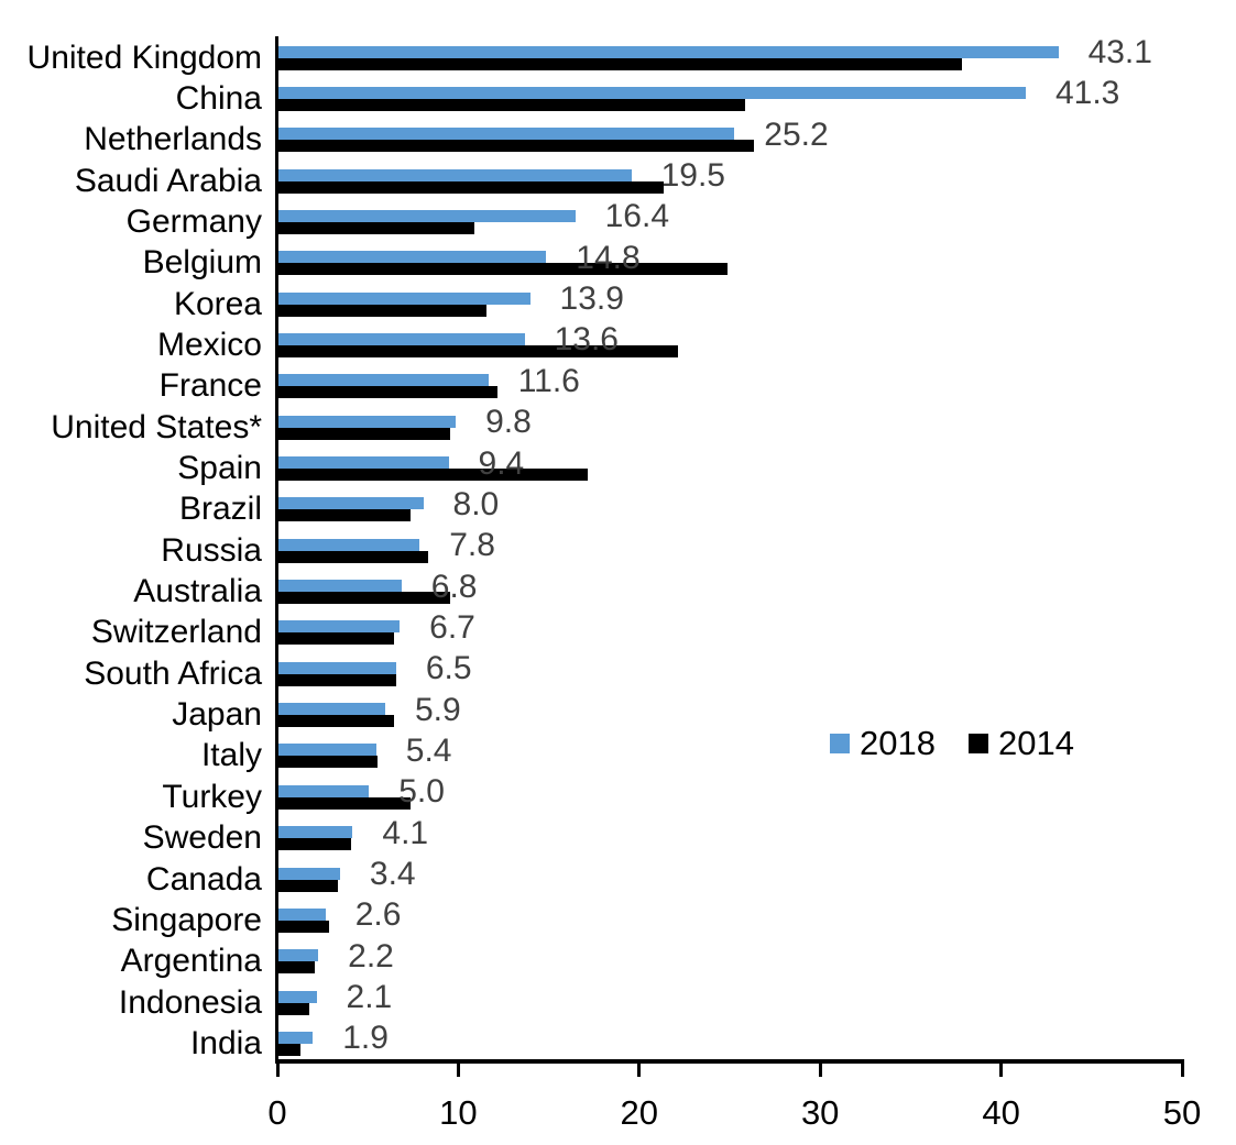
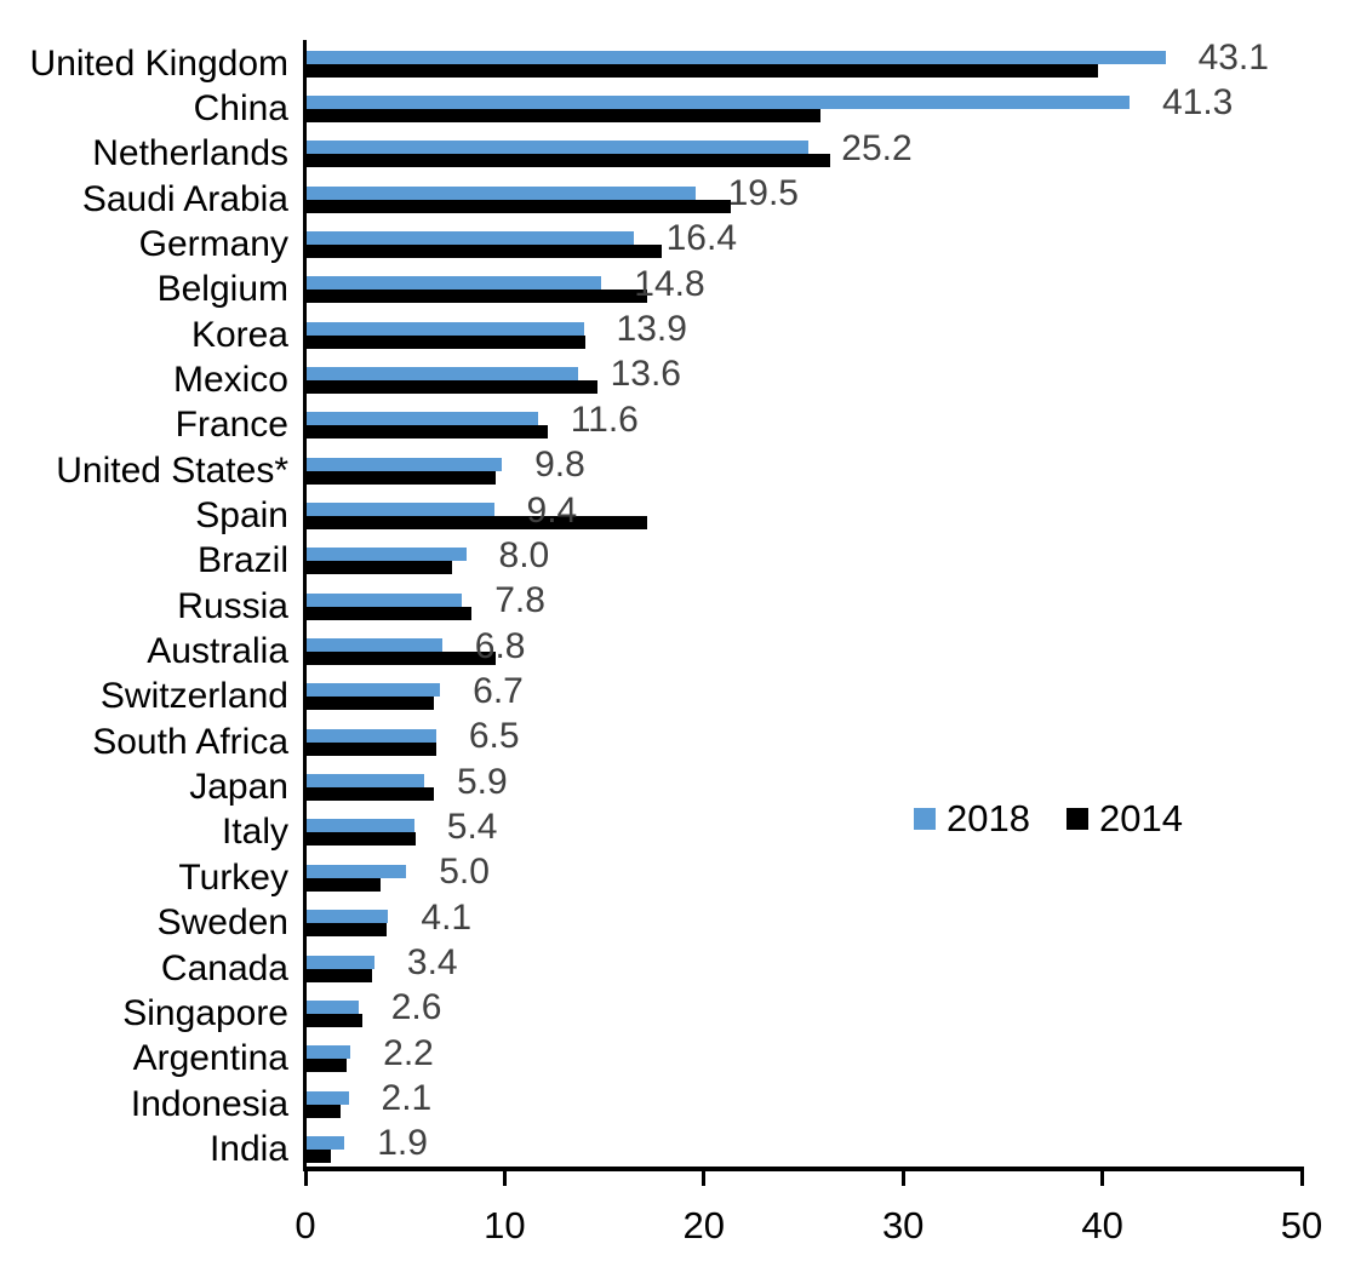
2014/United Kingdom: 37.8 -> 39.7
2014/Germany: 10.8 -> 17.8
2014/Belgium: 24.8 -> 17.1
2014/Korea: 11.5 -> 14.0
2014/Mexico: 22.1 -> 14.6
2014/Turkey: 7.3 -> 3.7
